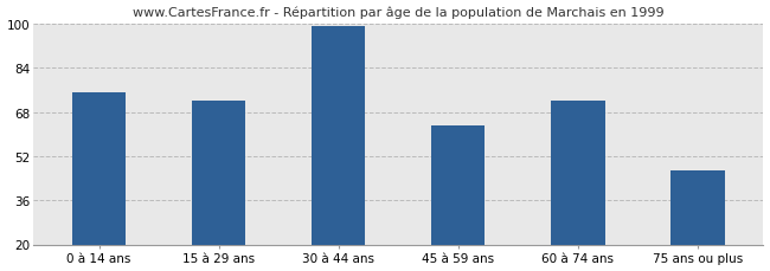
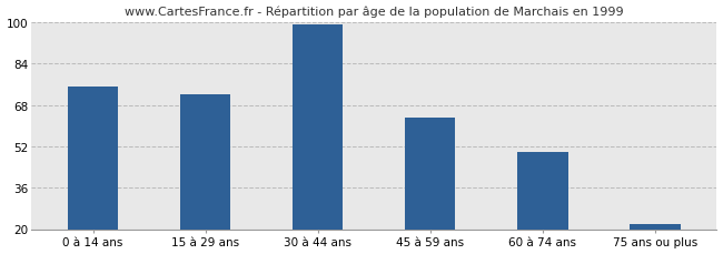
60 à 74 ans: 72 -> 50
75 ans ou plus: 47 -> 22
